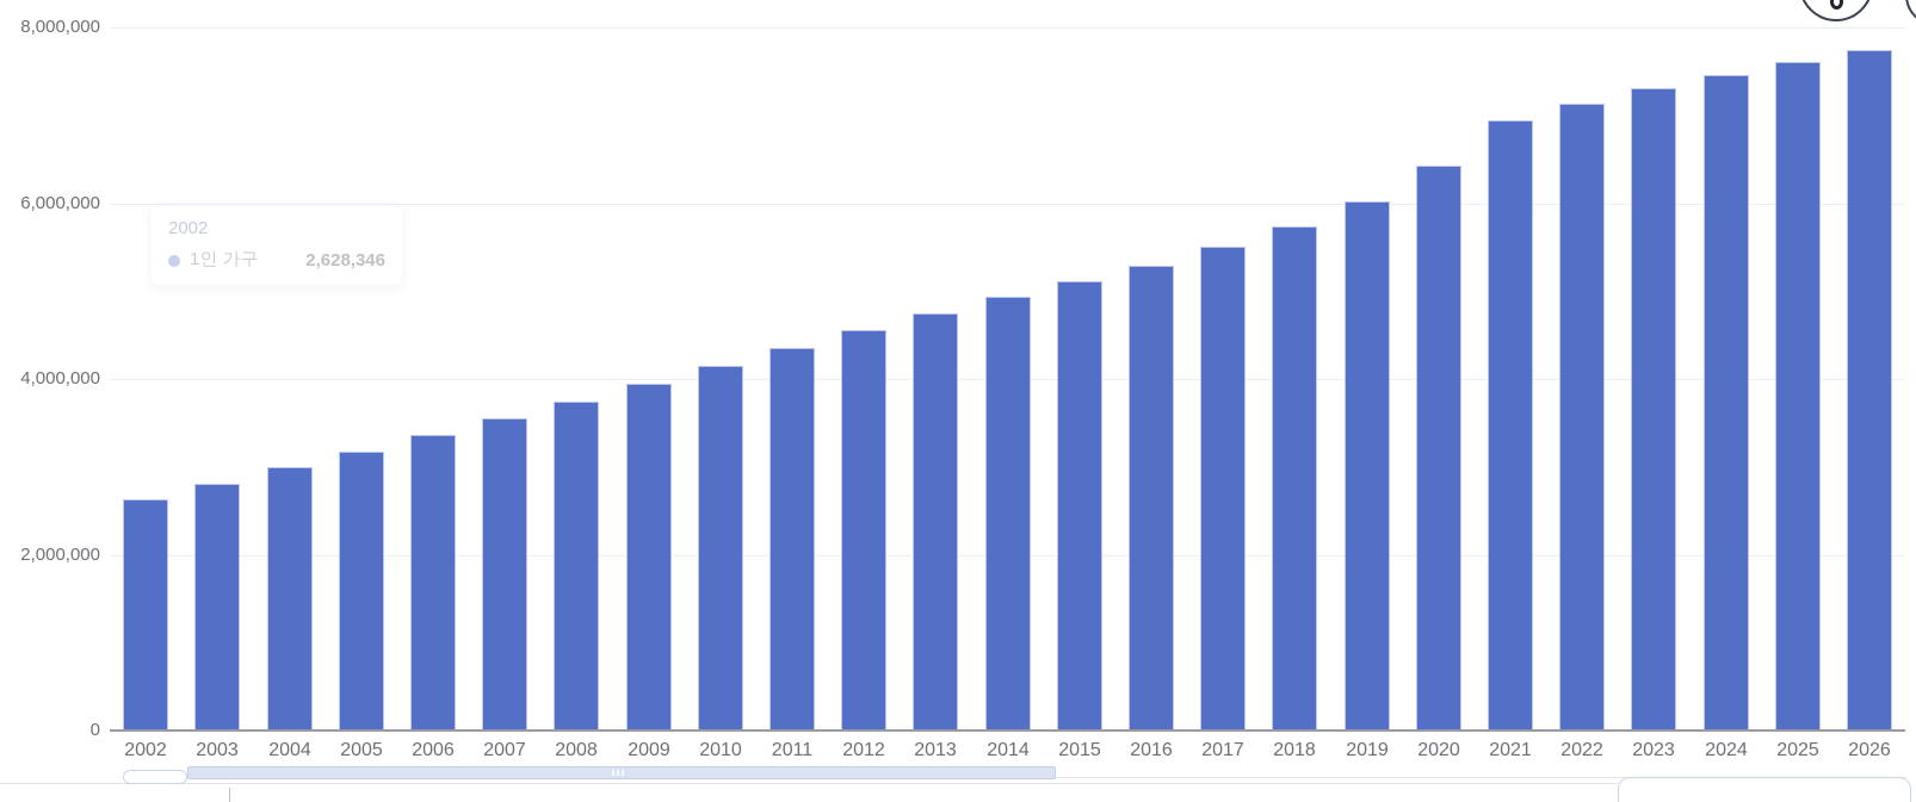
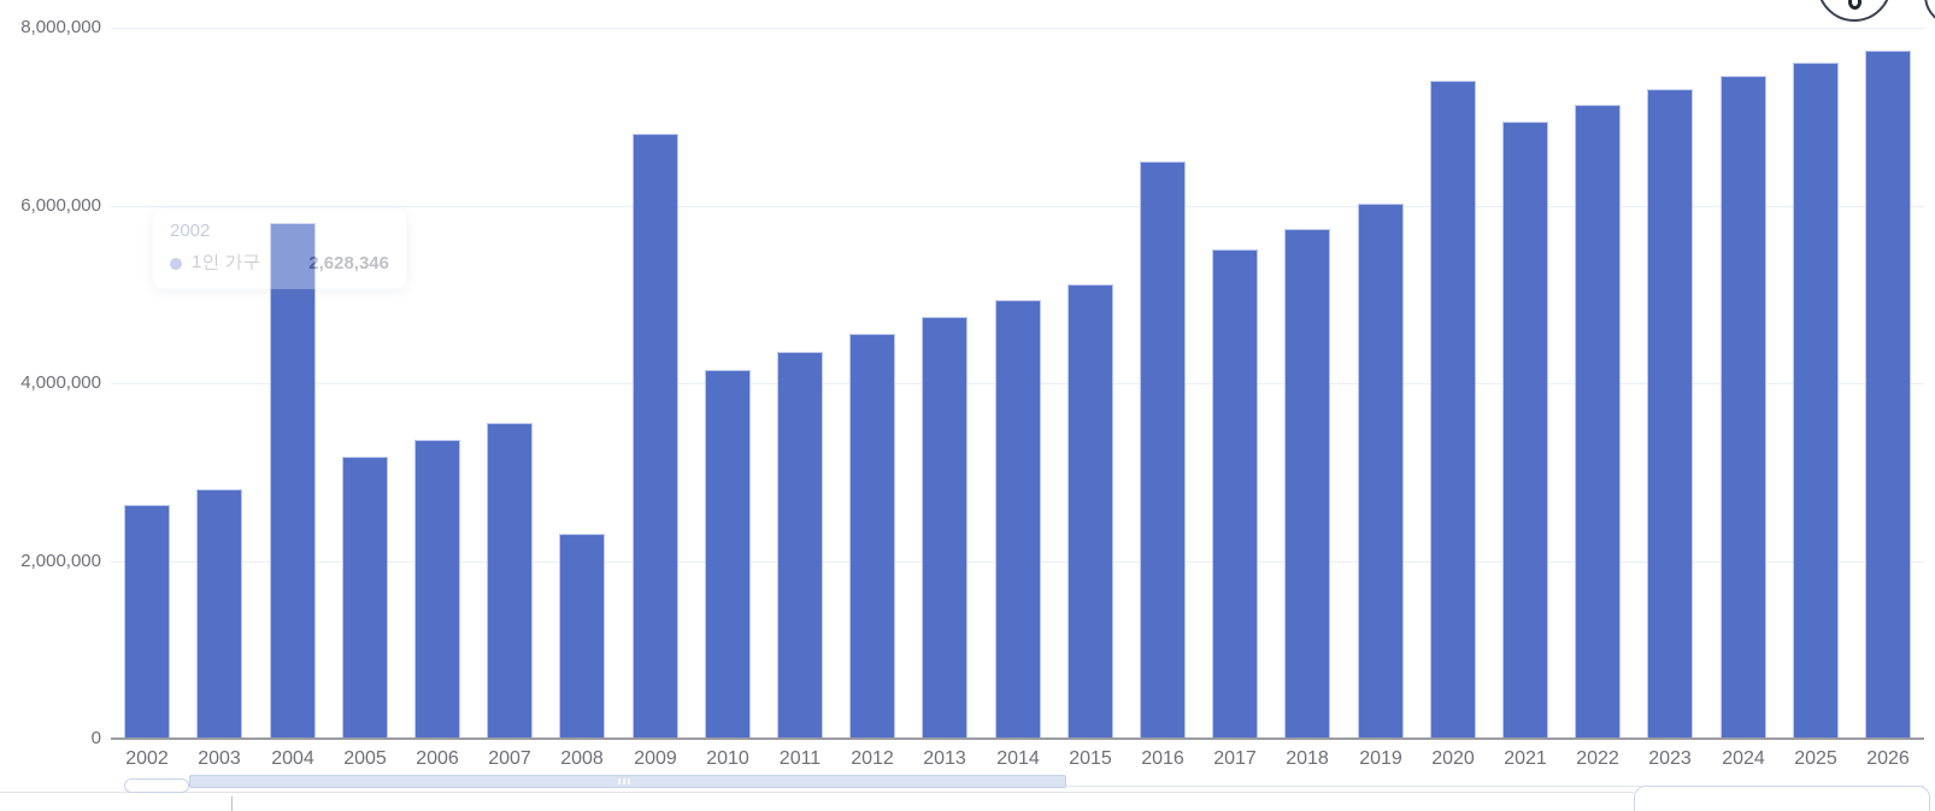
2004: 3000000 -> 5800000
2008: 3700000 -> 2300000
2009: 3900000 -> 6800000
2016: 5300000 -> 6500000
2020: 6400000 -> 7400000
